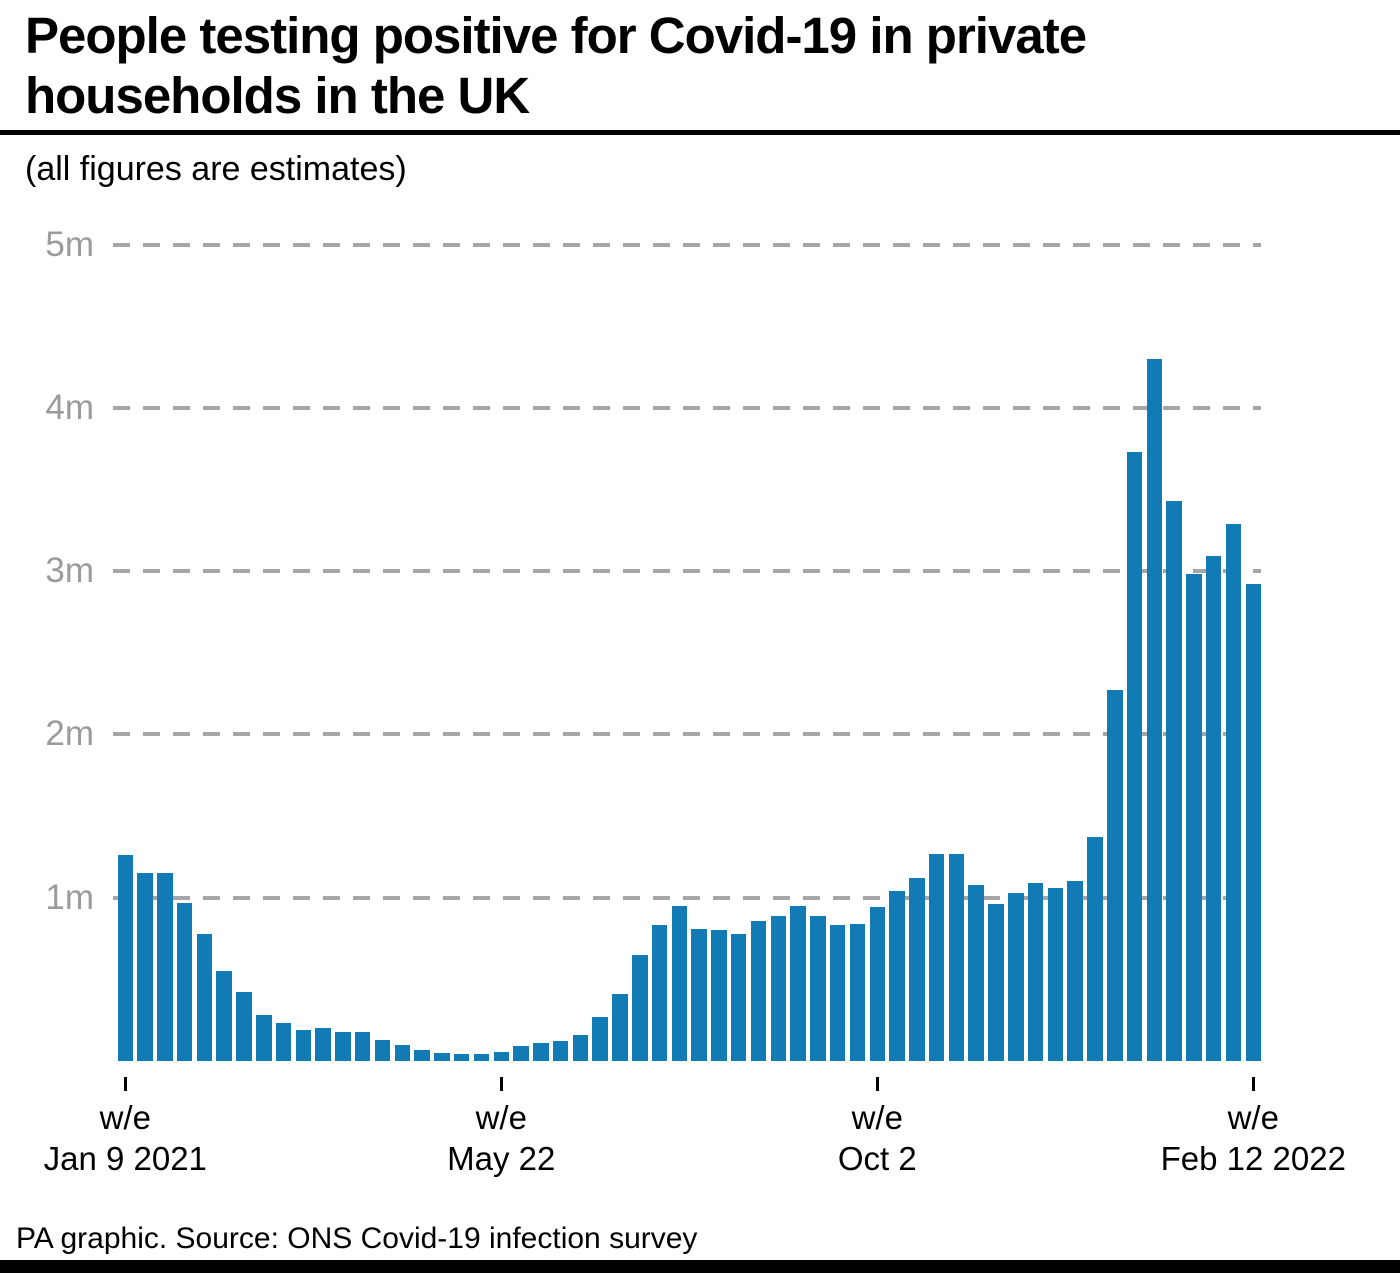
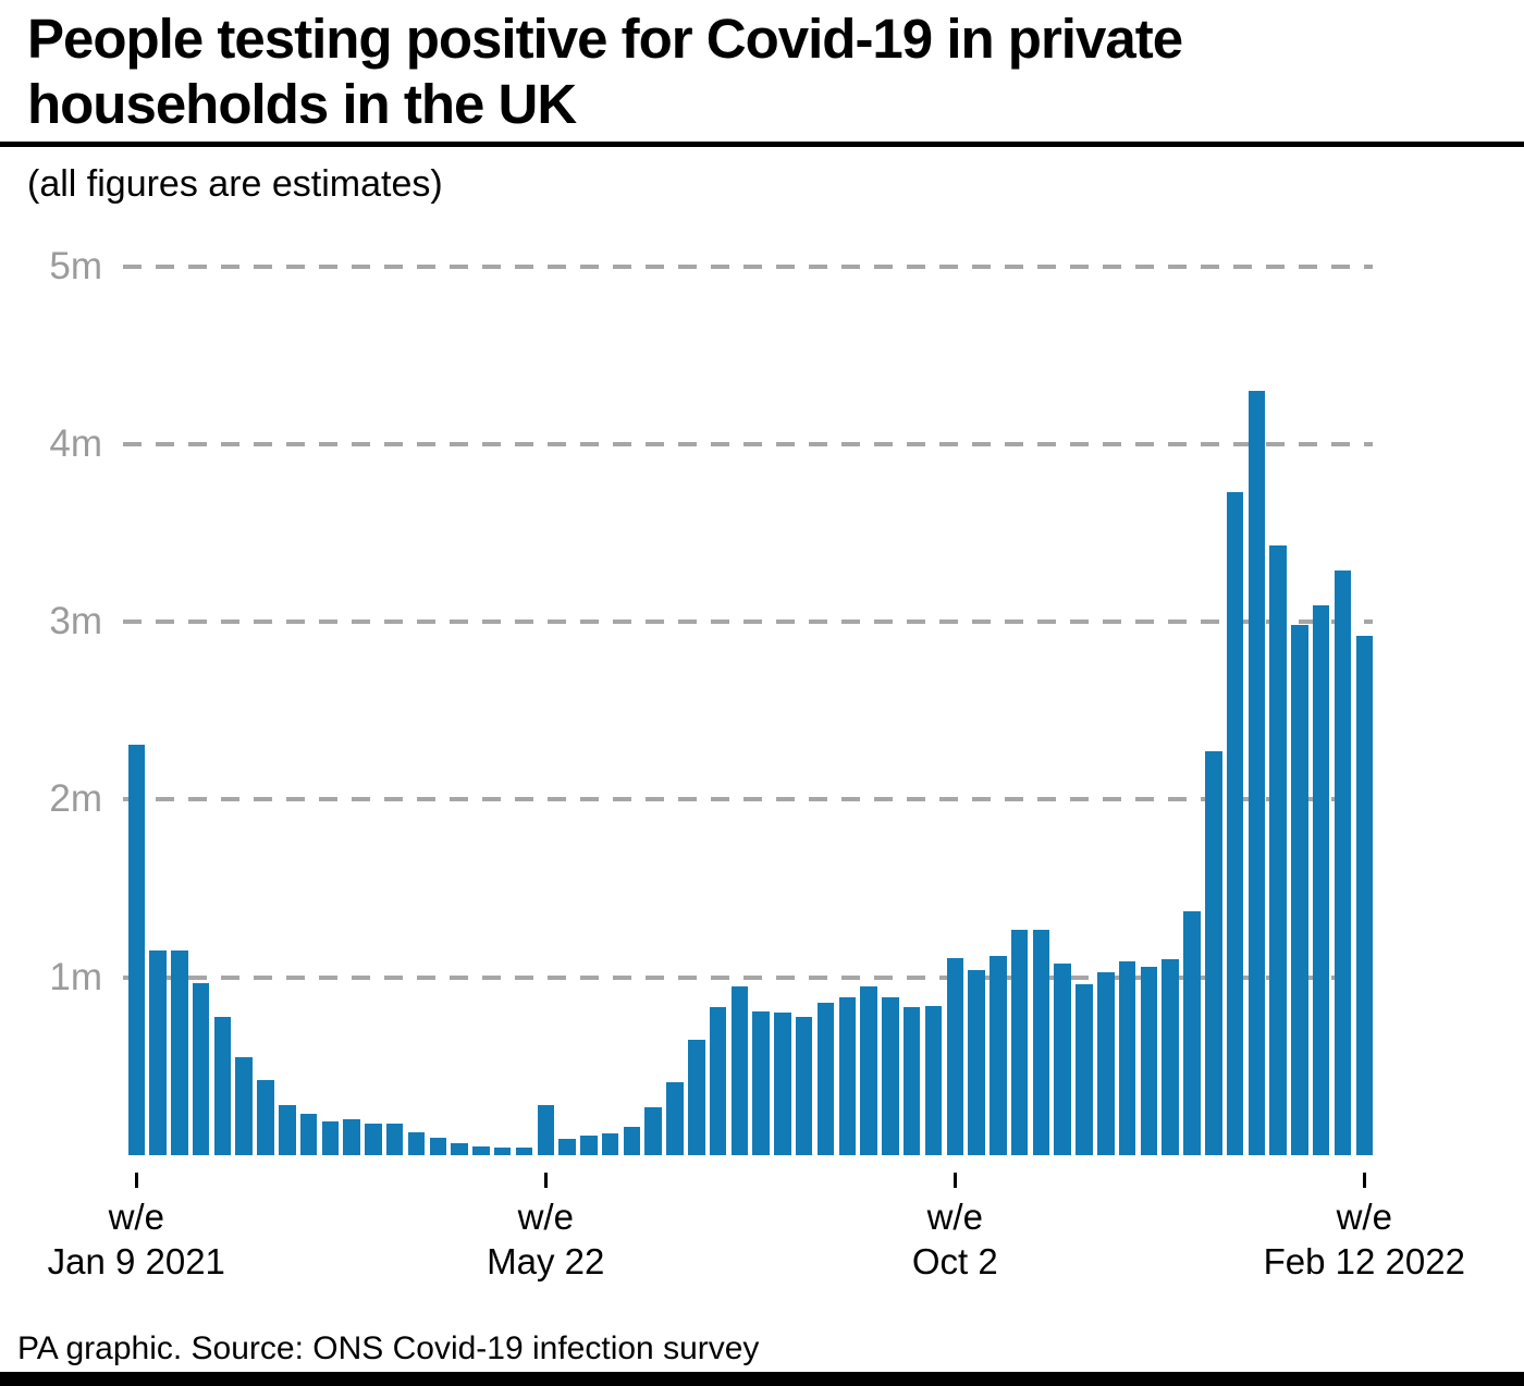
Jan 9 2021: 1.26m -> 2.31m
May 22: 0.06m -> 0.28m
Oct 2: 0.94m -> 1.11m
